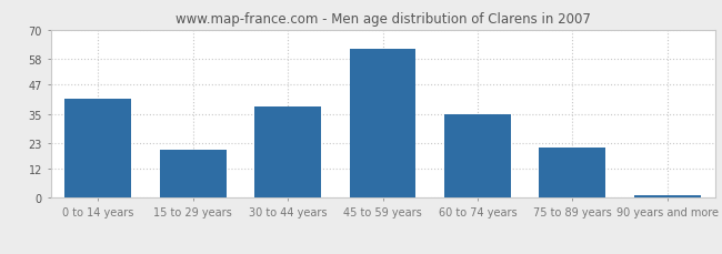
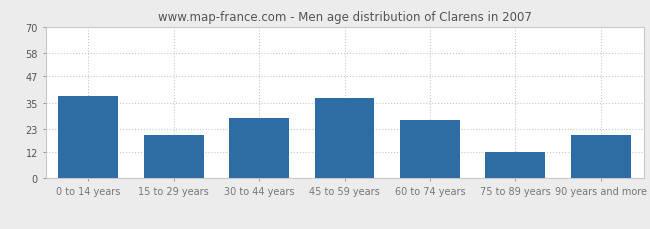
0 to 14 years: 41 -> 38
30 to 44 years: 38 -> 28
45 to 59 years: 62 -> 37
60 to 74 years: 35 -> 27
75 to 89 years: 21 -> 12
90 years and more: 1 -> 20
